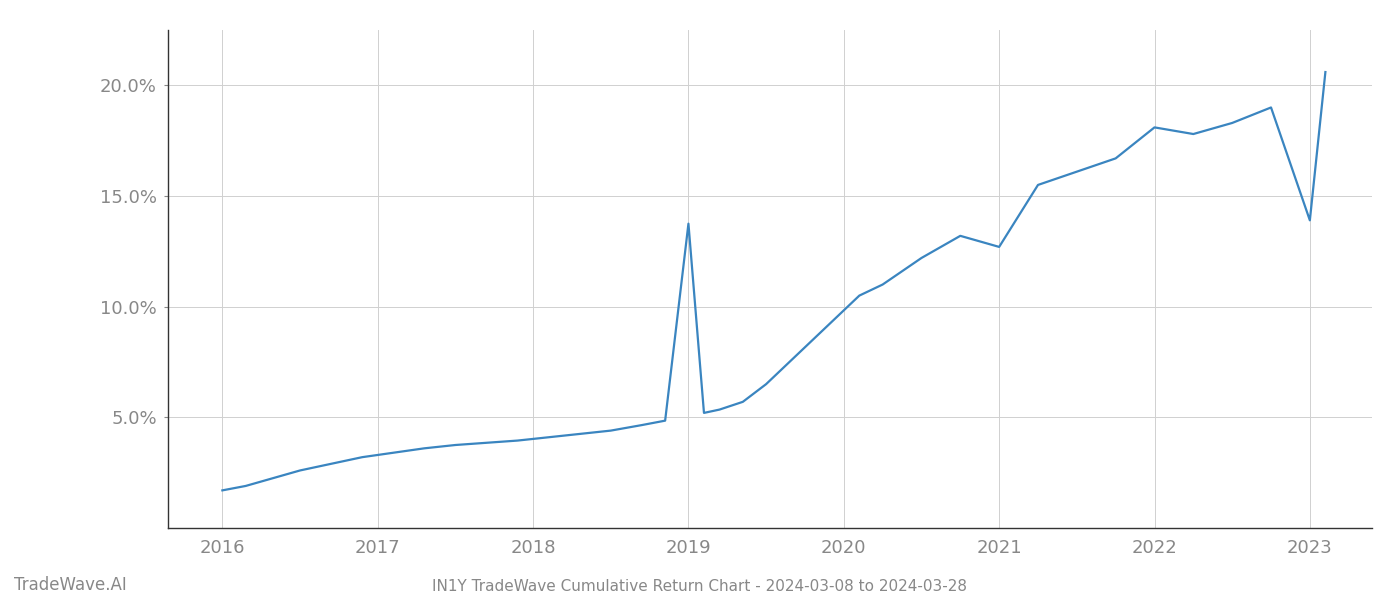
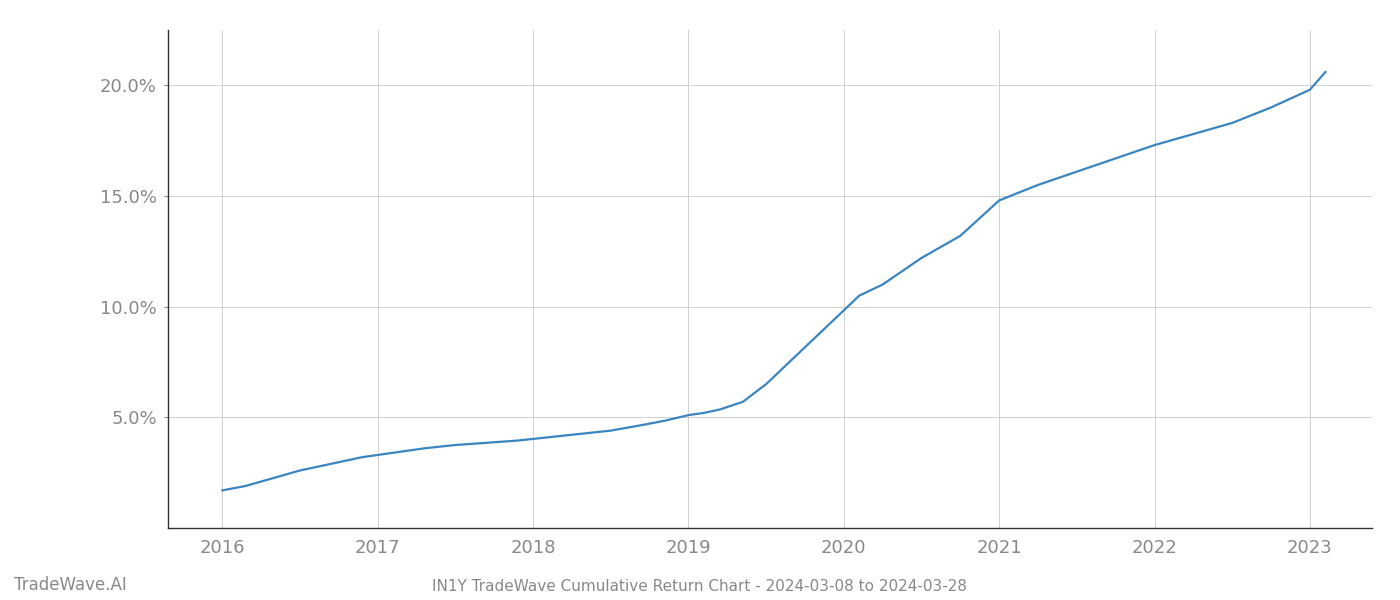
2019: 13.75% -> 5.10%
2021: 12.70% -> 14.80%
2022: 18.10% -> 17.30%
2023: 13.90% -> 19.80%
